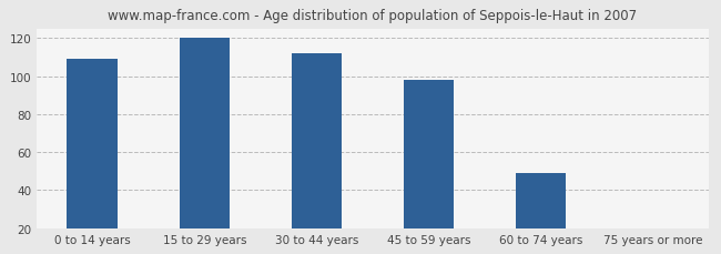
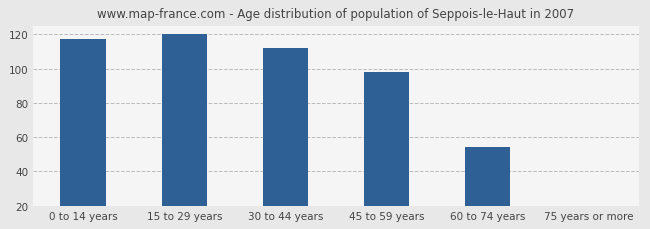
0 to 14 years: 109 -> 117
60 to 74 years: 49 -> 54
